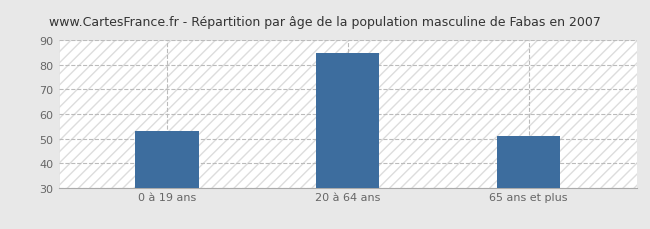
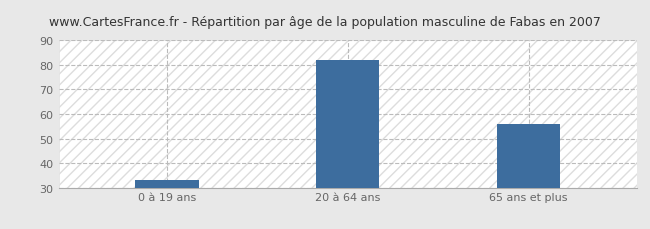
0 à 19 ans: 53 -> 33
20 à 64 ans: 85 -> 82
65 ans et plus: 51 -> 56
